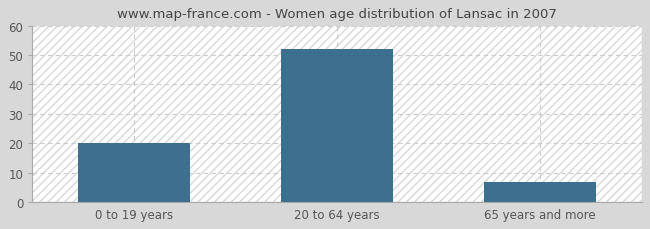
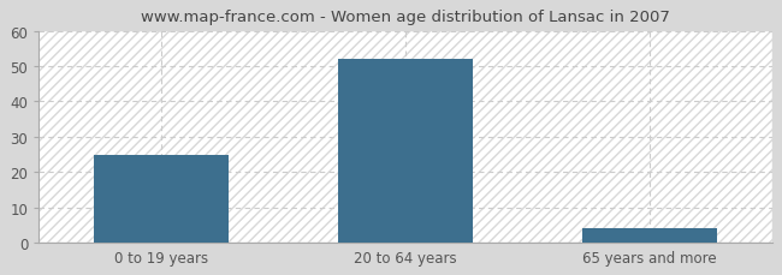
0 to 19 years: 20 -> 25
65 years and more: 7 -> 4
